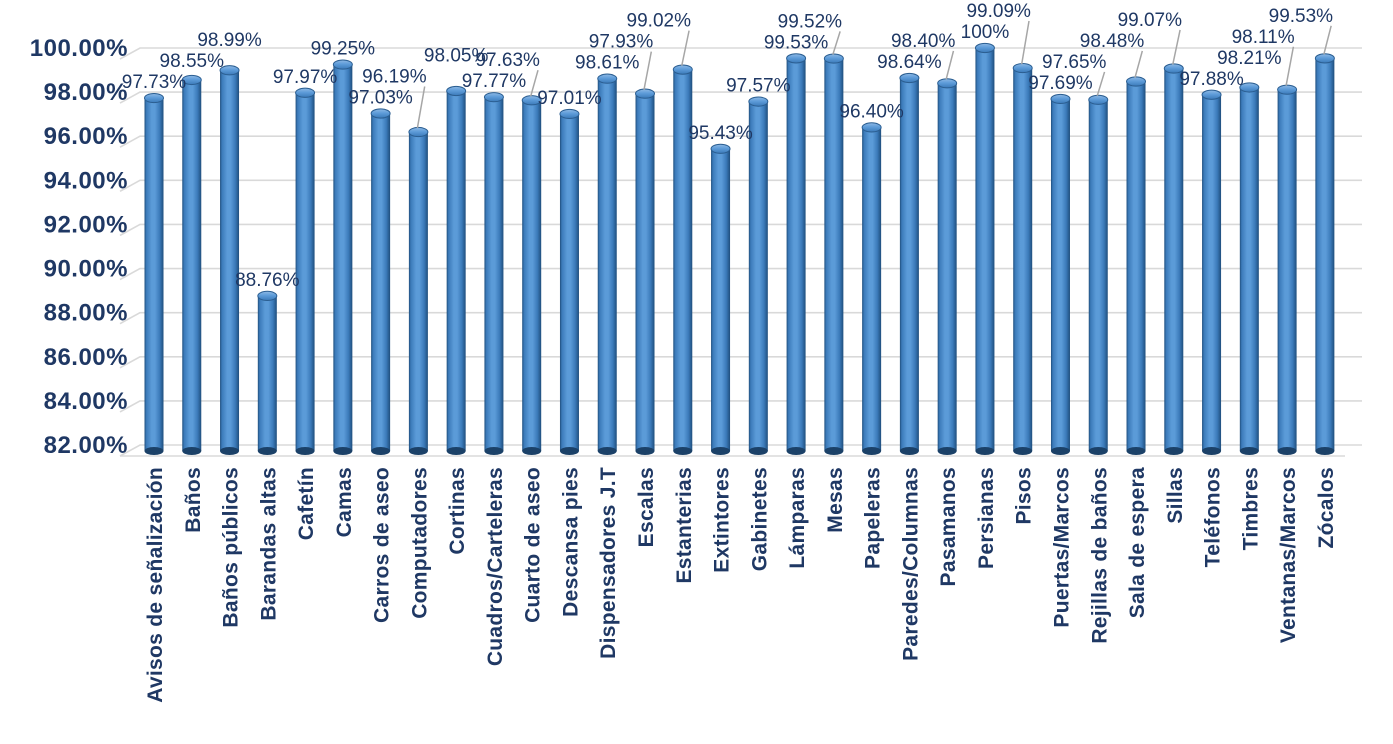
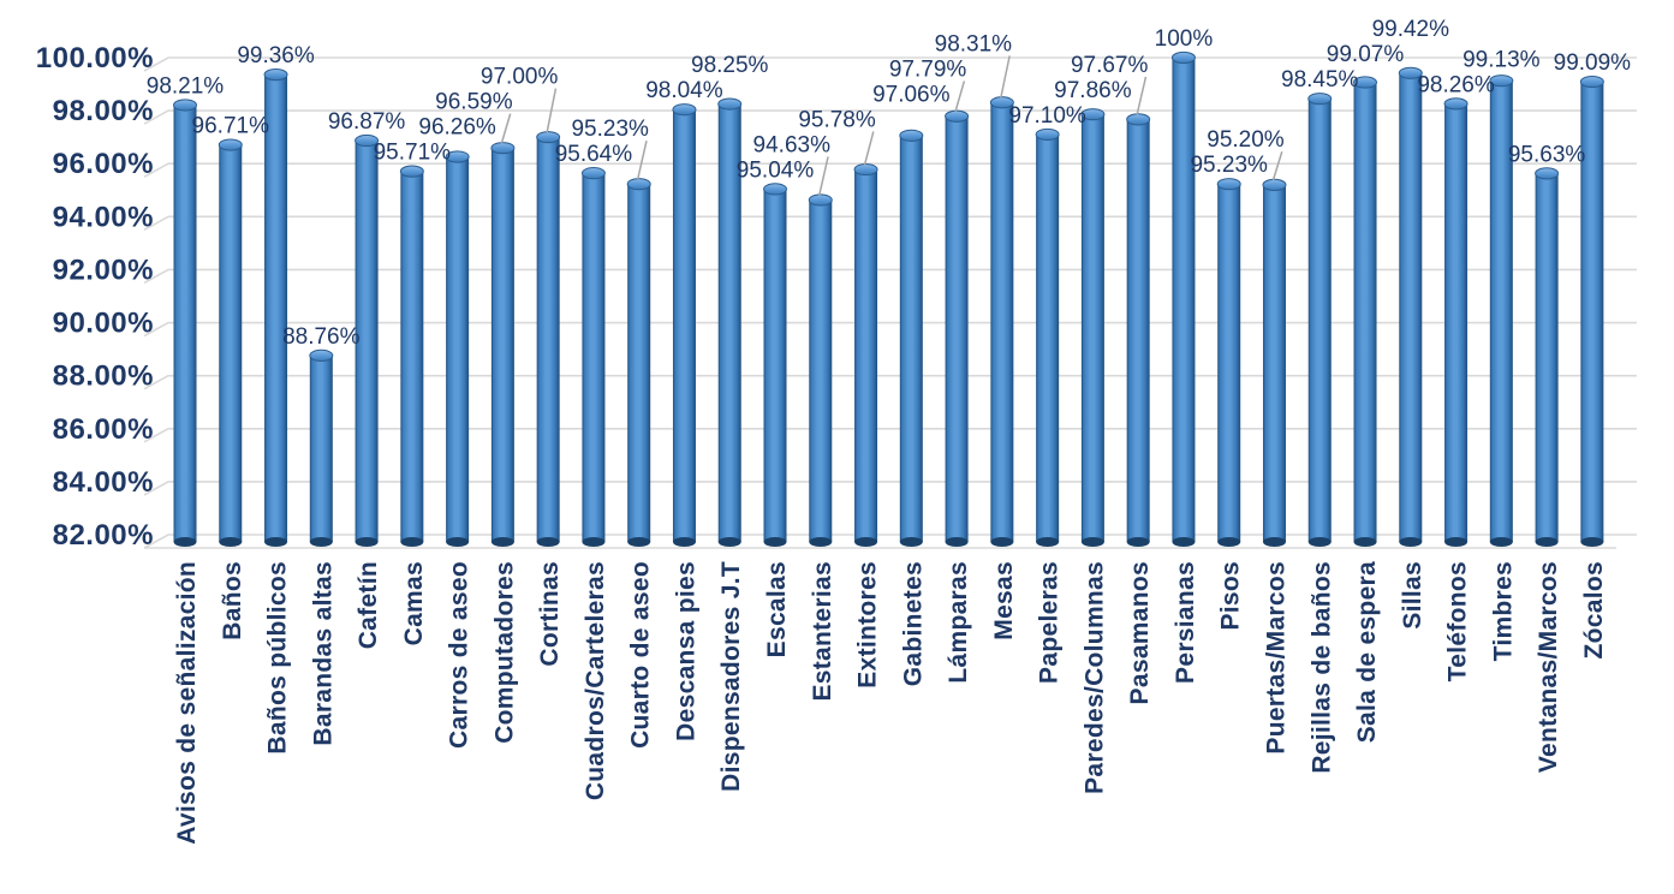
Avisos de señalización: 97.73% -> 98.21%
Baños: 98.55% -> 96.71%
Baños públicos: 98.99% -> 99.36%
Cafetín: 97.97% -> 96.87%
Camas: 99.25% -> 95.71%
Carros de aseo: 97.03% -> 96.26%
Computadores: 96.19% -> 96.59%
Cortinas: 98.05% -> 97.00%
Cuadros/Carteleras: 97.77% -> 95.64%
Cuarto de aseo: 97.63% -> 95.23%
Descansa pies: 97.01% -> 98.04%
Dispensadores J.T: 98.61% -> 98.25%
Escalas: 97.93% -> 95.04%
Estanterias: 99.02% -> 94.63%
Extintores: 95.43% -> 95.78%
Gabinetes: 97.57% -> 97.06%
Lámparas: 99.53% -> 97.79%
Mesas: 99.52% -> 98.31%
Papeleras: 96.40% -> 97.10%
Paredes/Columnas: 98.64% -> 97.86%
Pasamanos: 98.40% -> 97.67%
Pisos: 99.09% -> 95.23%
Puertas/Marcos: 97.69% -> 95.20%
Rejillas de baños: 97.65% -> 98.45%
Sala de espera: 98.48% -> 99.07%
Sillas: 99.07% -> 99.42%
Teléfonos: 97.88% -> 98.26%
Timbres: 98.21% -> 99.13%
Ventanas/Marcos: 98.11% -> 95.63%
Zócalos: 99.53% -> 99.09%
